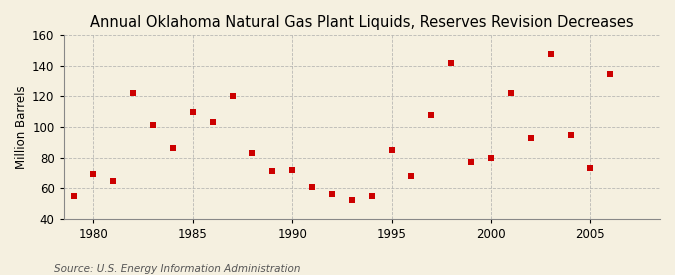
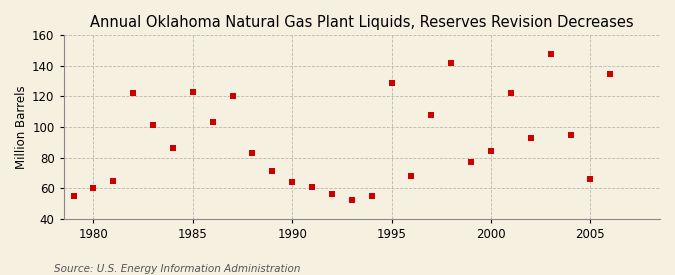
1980: 69 -> 60
1985: 110 -> 123
1990: 72 -> 64
1995: 85 -> 129
2000: 80 -> 84
2005: 73 -> 66
